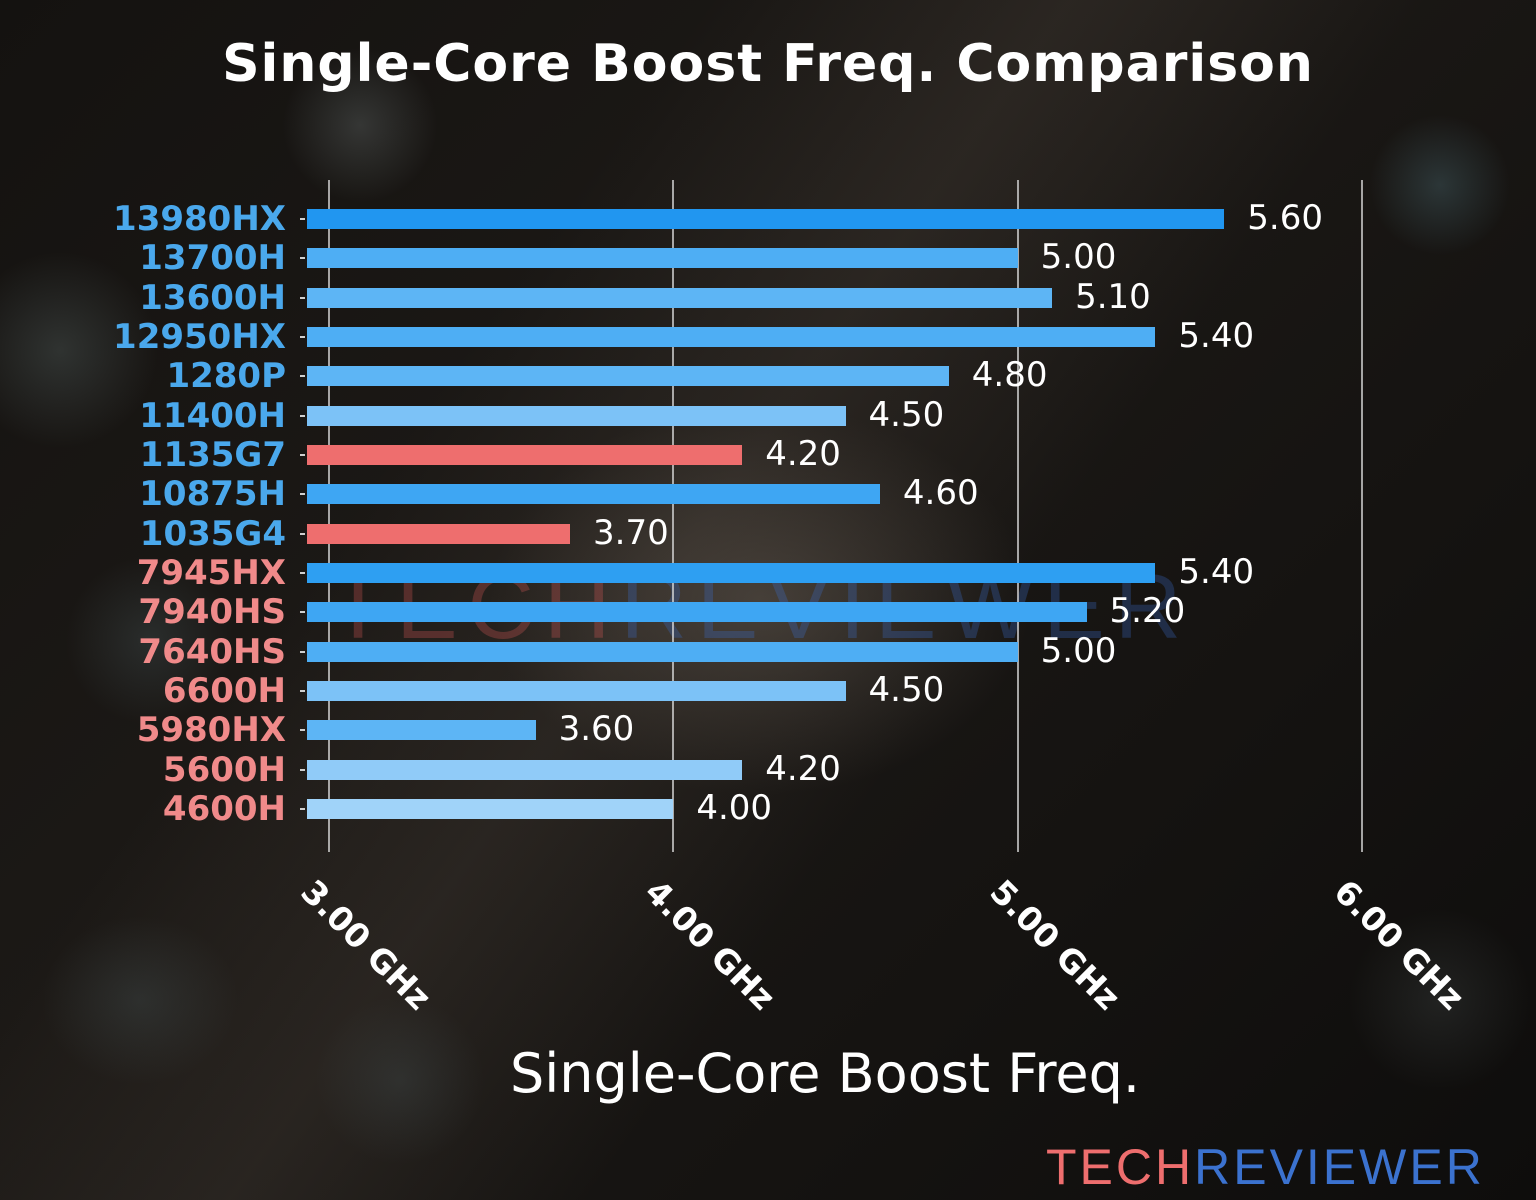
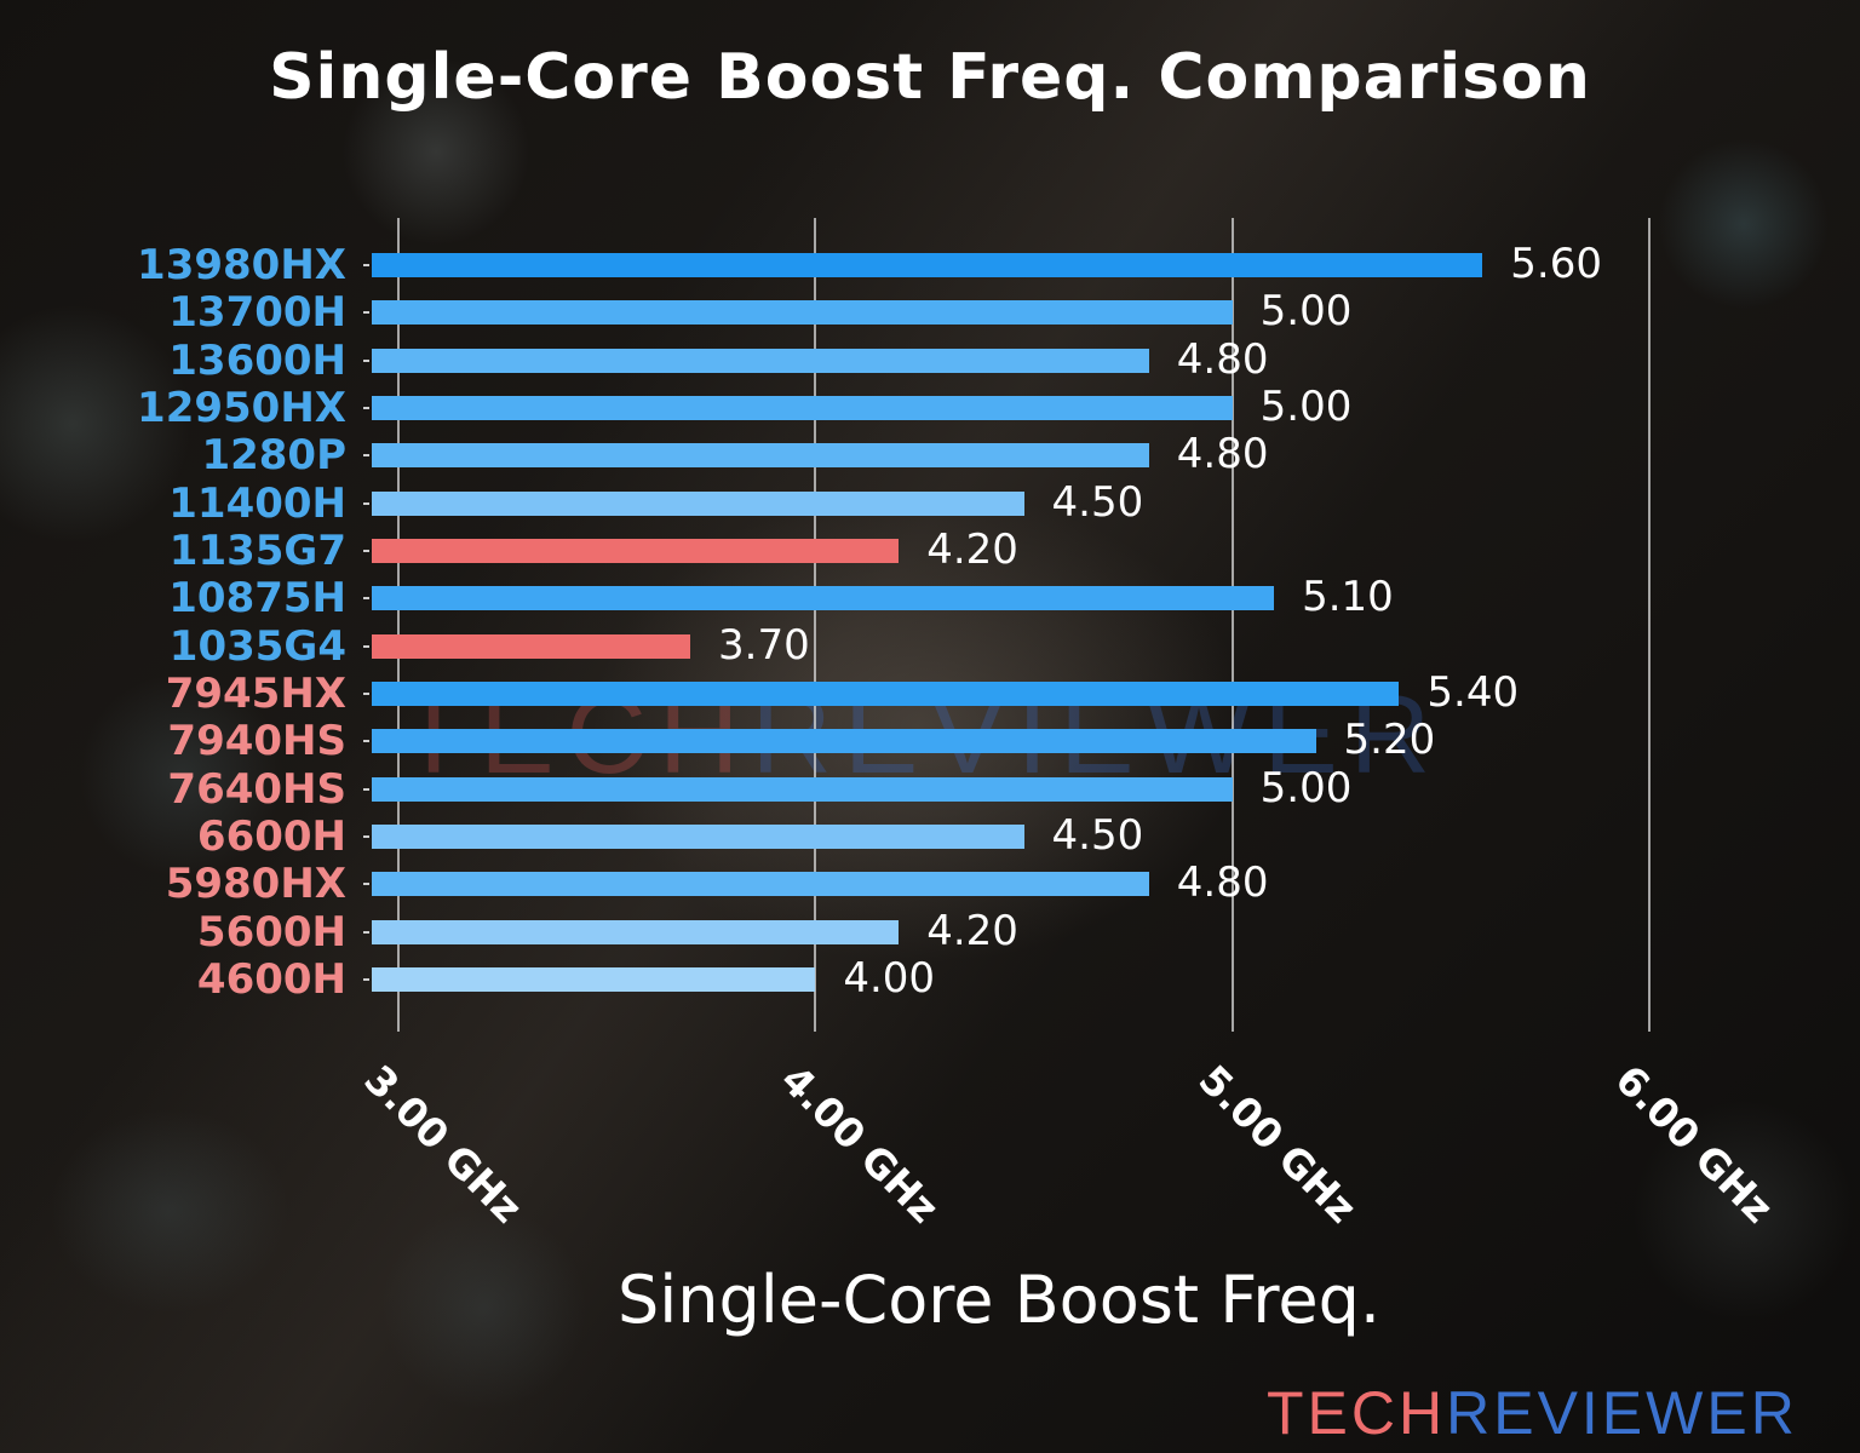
13600H: 5.10 -> 4.80
12950HX: 5.40 -> 5.00
10875H: 4.60 -> 5.10
5980HX: 3.60 -> 4.80
